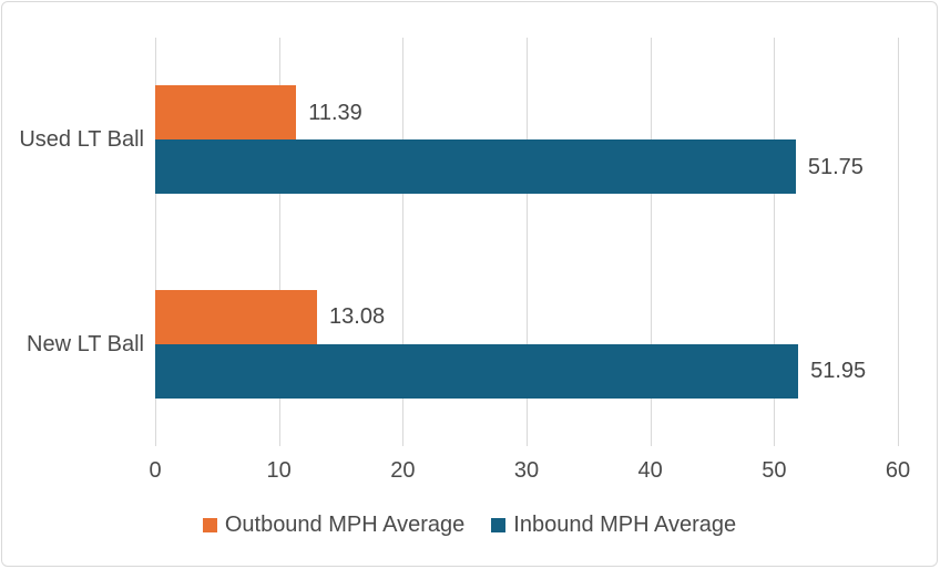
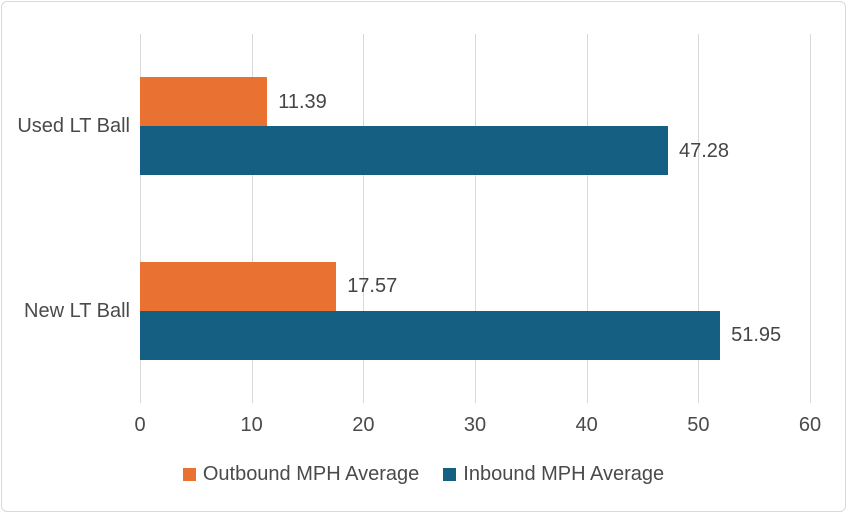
Inbound MPH Average/Used LT Ball: 51.75 -> 47.28
Outbound MPH Average/New LT Ball: 13.08 -> 17.57
